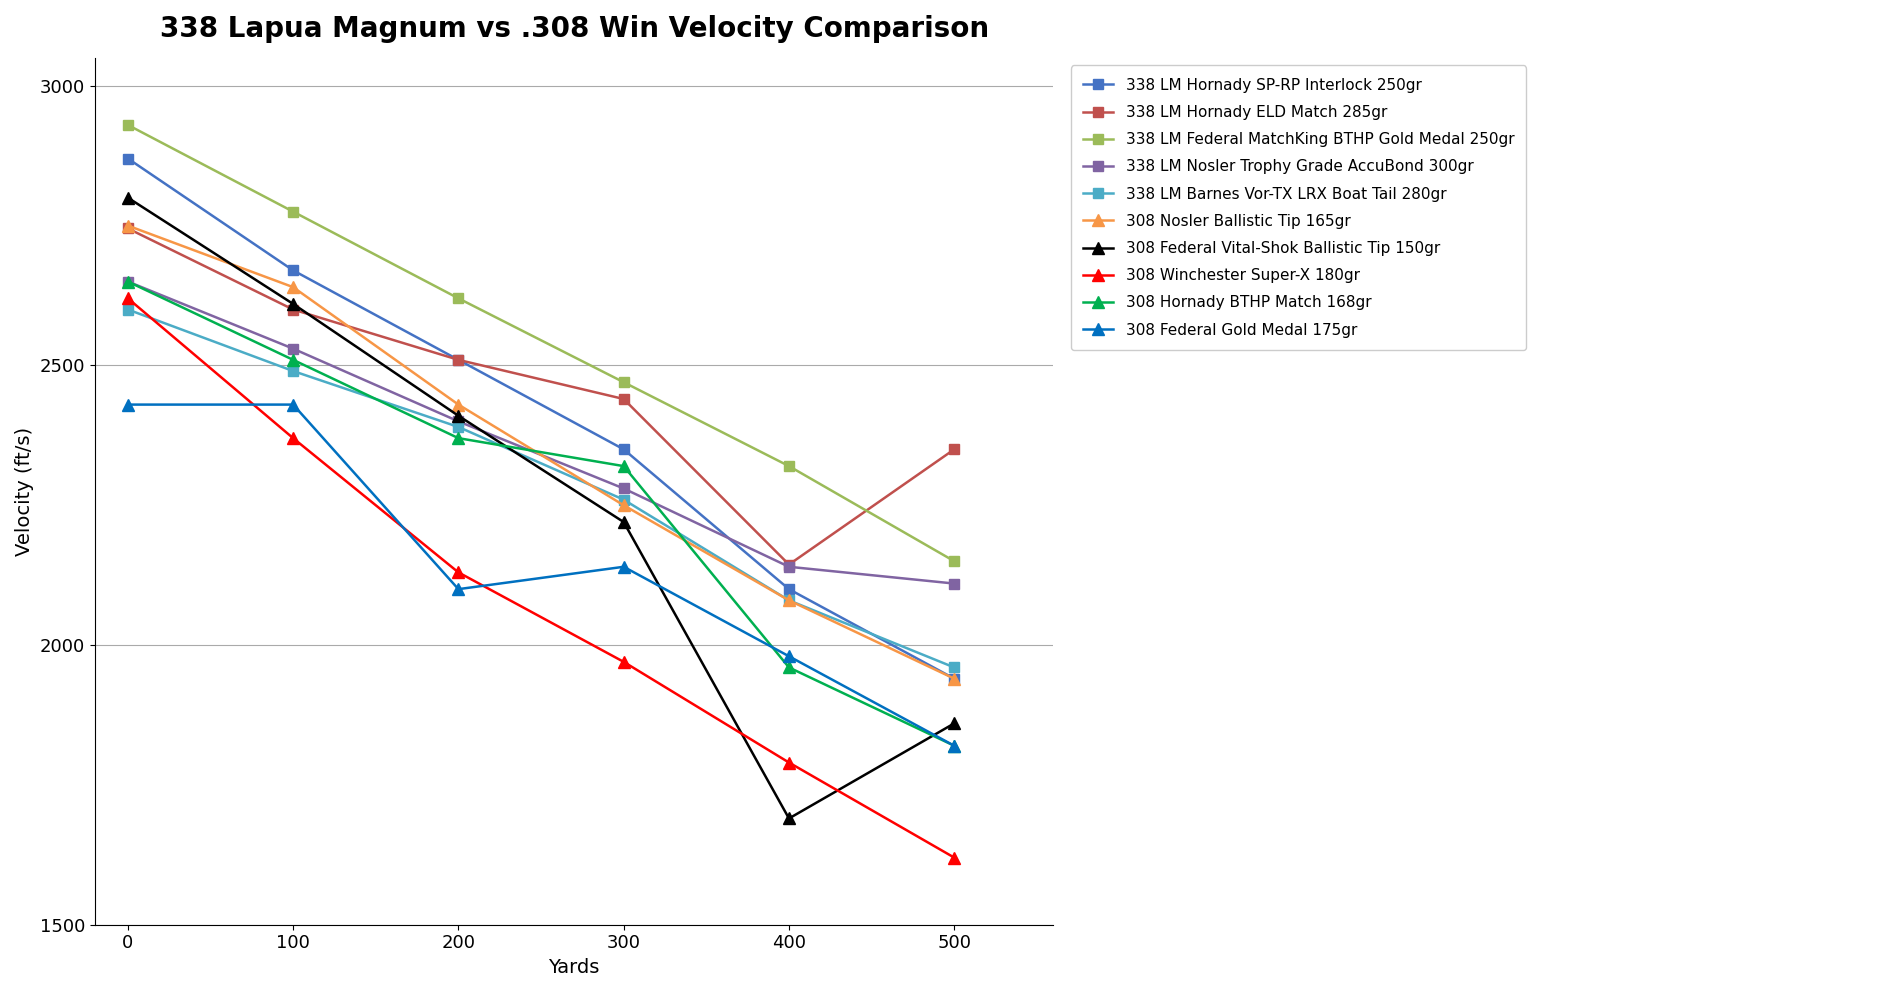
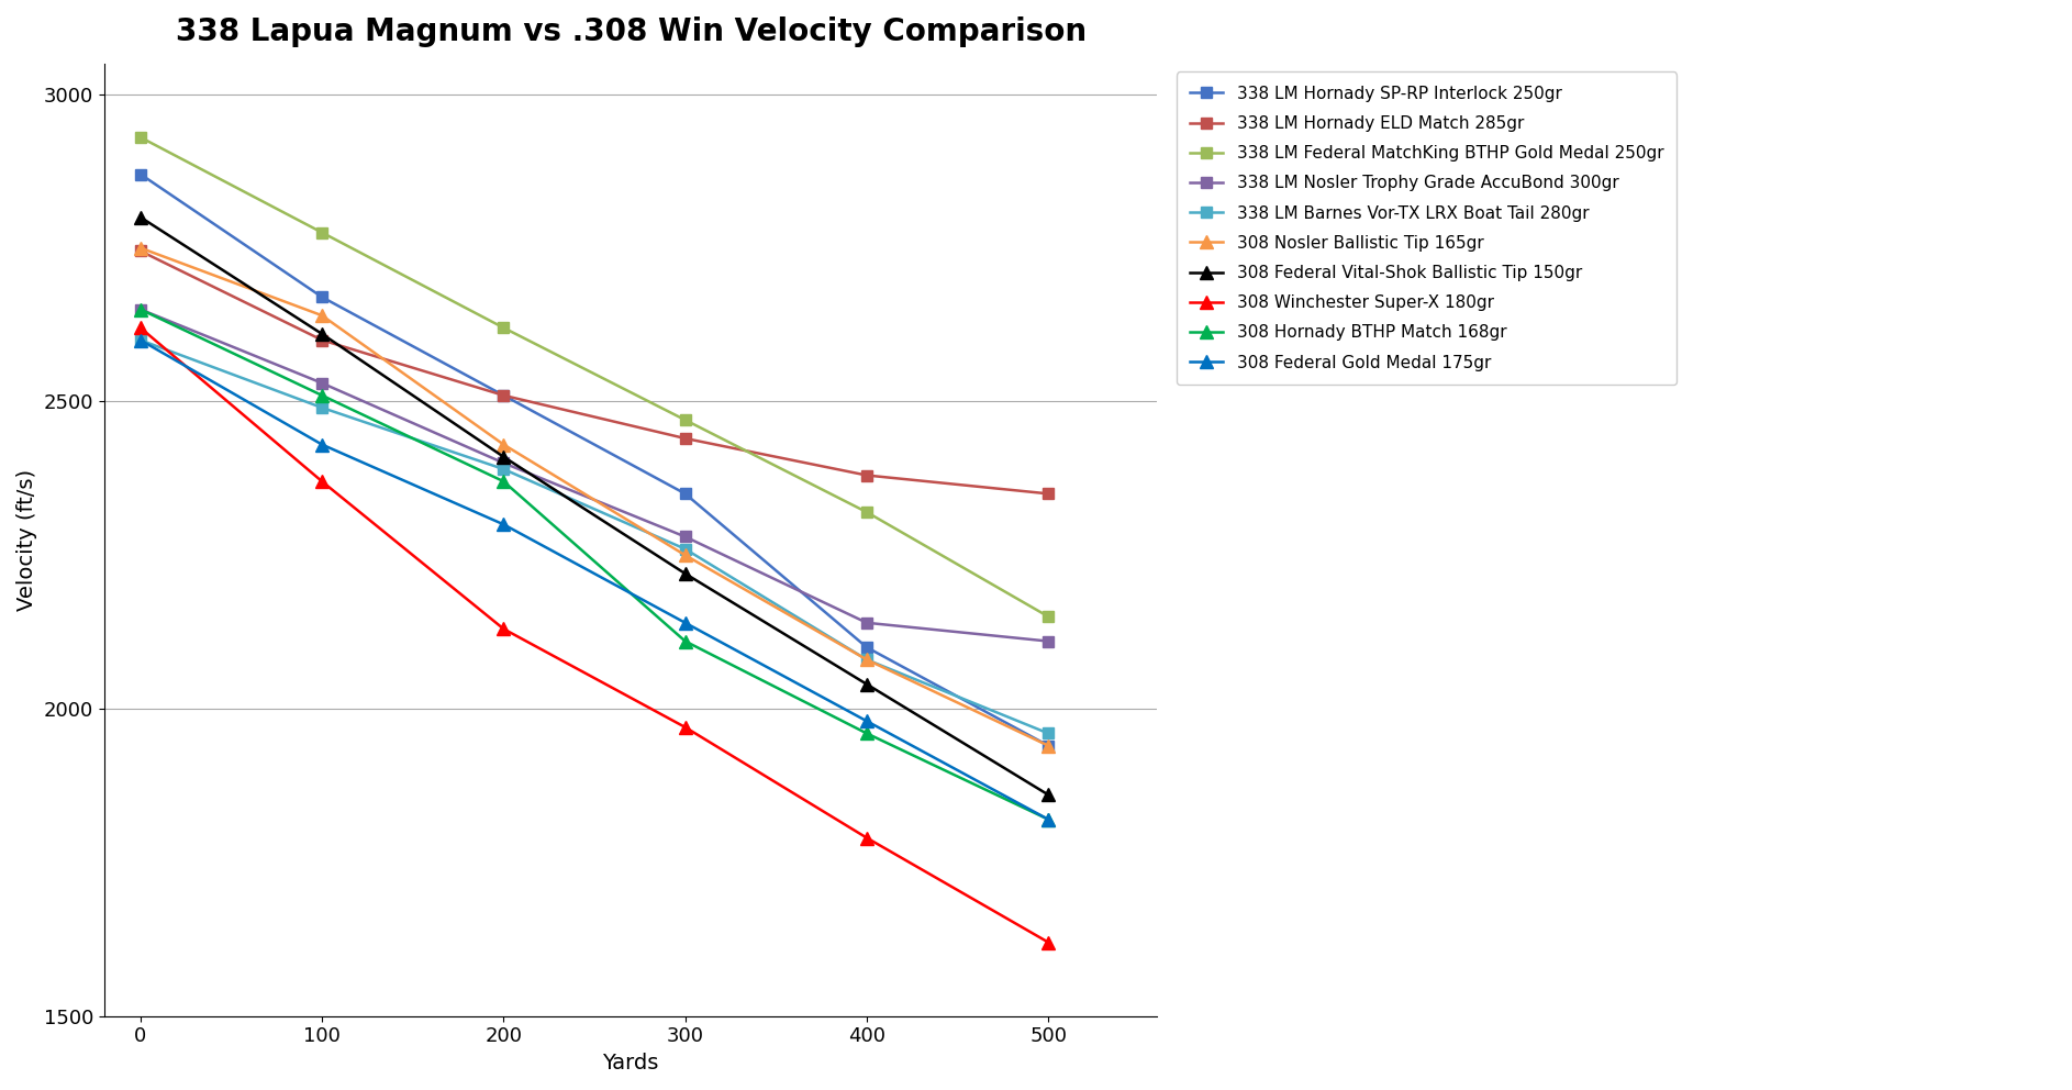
308 Federal Gold Medal 175gr/0: 2430 -> 2600
308 Federal Gold Medal 175gr/200: 2100 -> 2300
308 Hornady BTHP Match 168gr/300: 2320 -> 2110
338 LM Hornady ELD Match 285gr/400: 2144 -> 2380
308 Federal Vital-Shok Ballistic Tip 150gr/400: 1690 -> 2040
